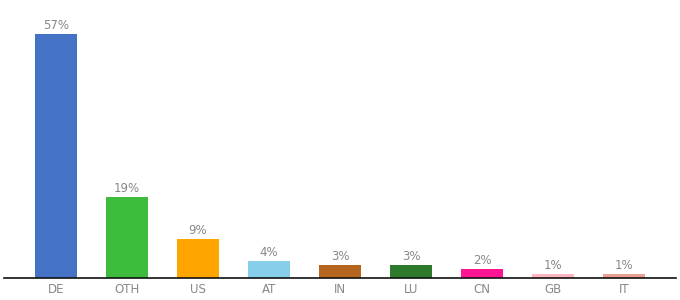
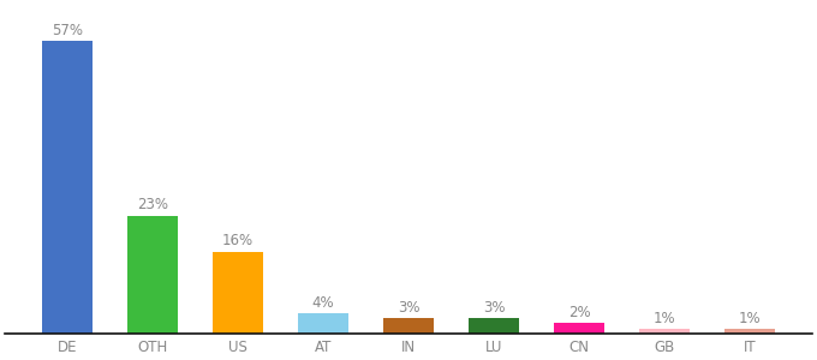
OTH: 19% -> 23%
US: 9% -> 16%
